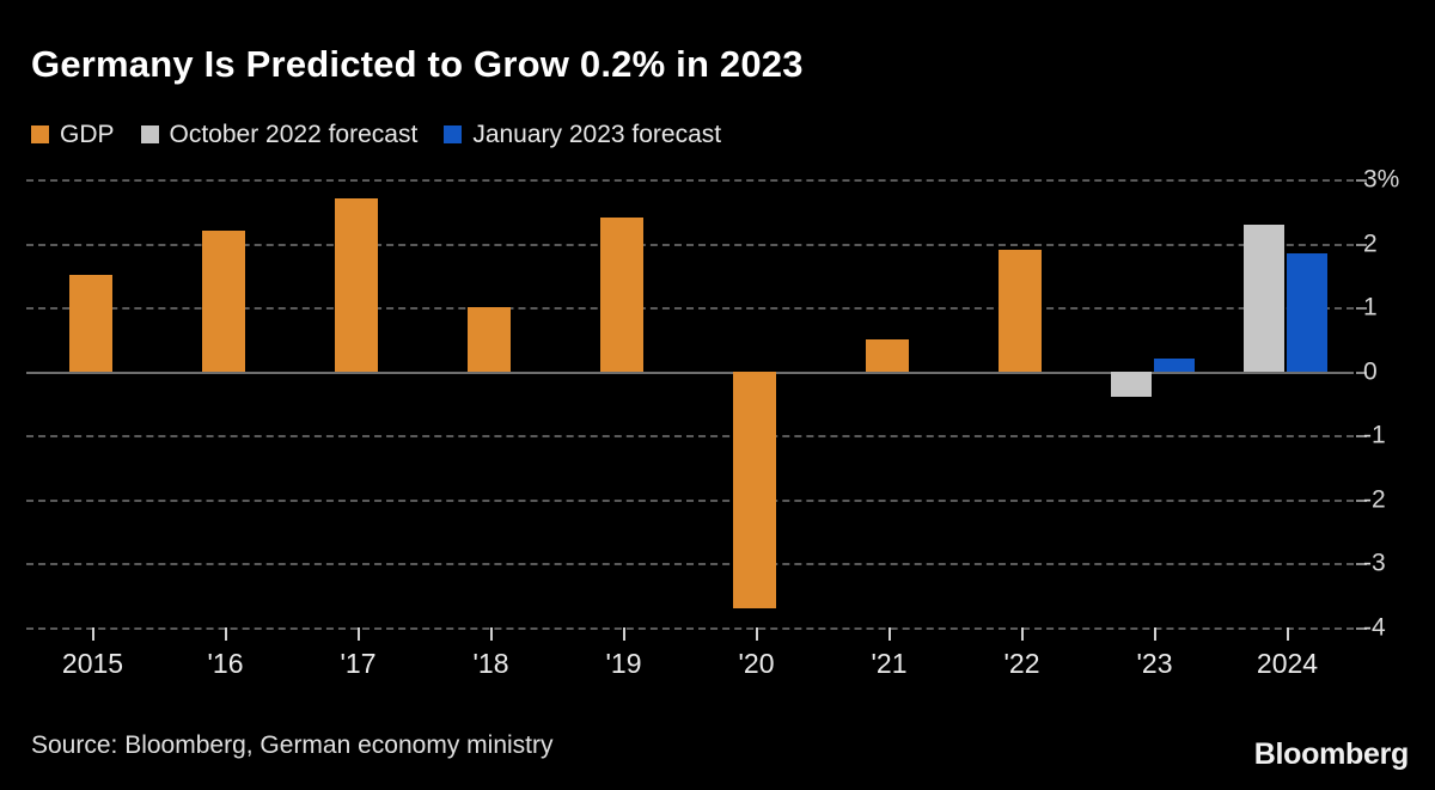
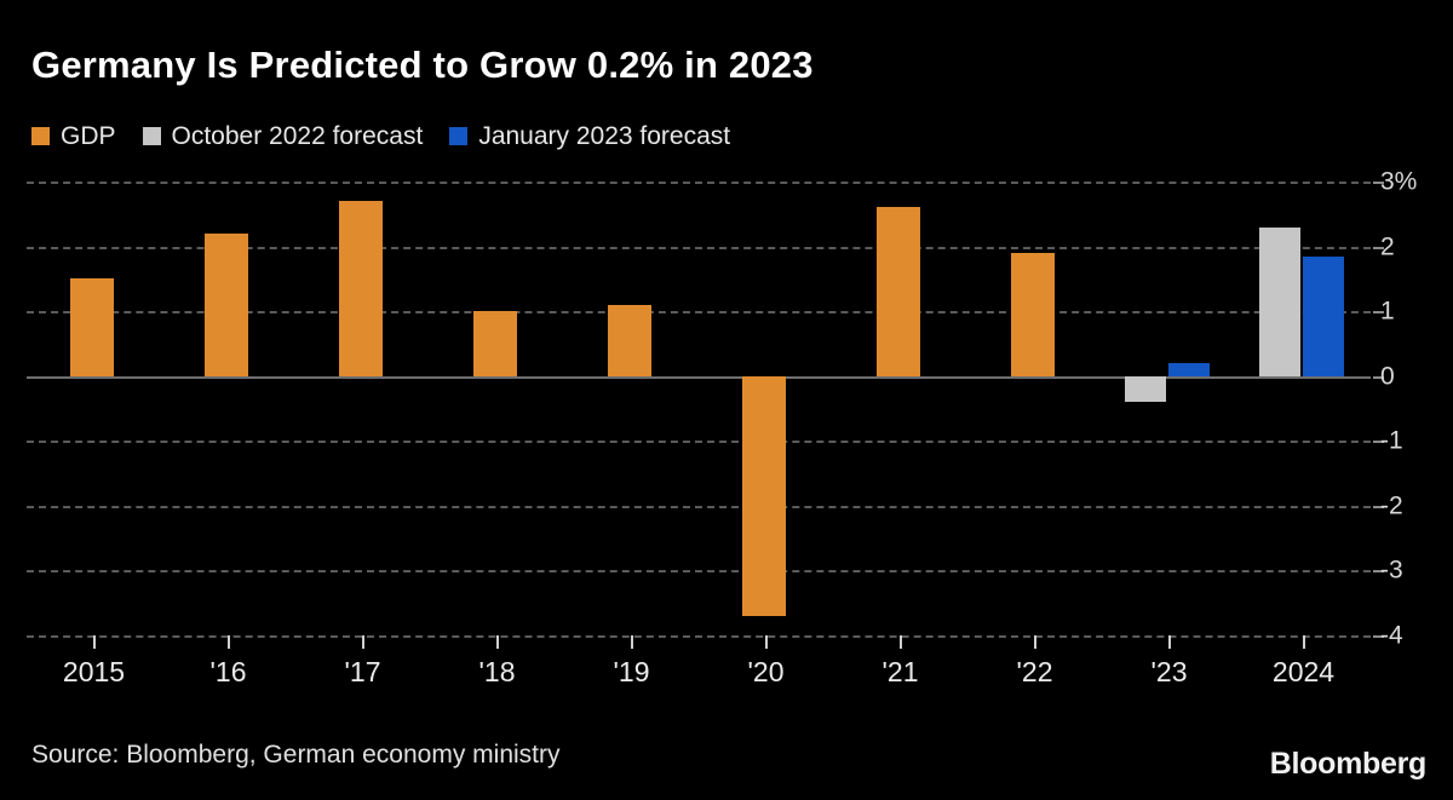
GDP/'19: 2.4% -> 1.1%
GDP/'21: 0.5% -> 2.6%
